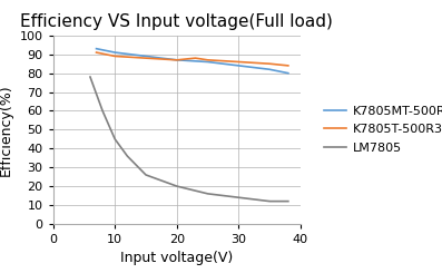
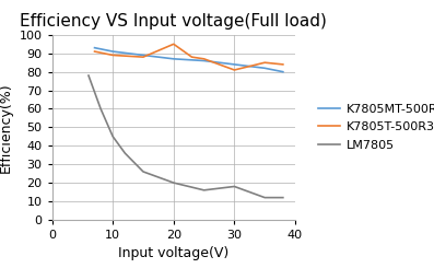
K7805T-500R3/20: 87 -> 95
K7805T-500R3/30: 86 -> 81
LM7805/30: 14 -> 18
